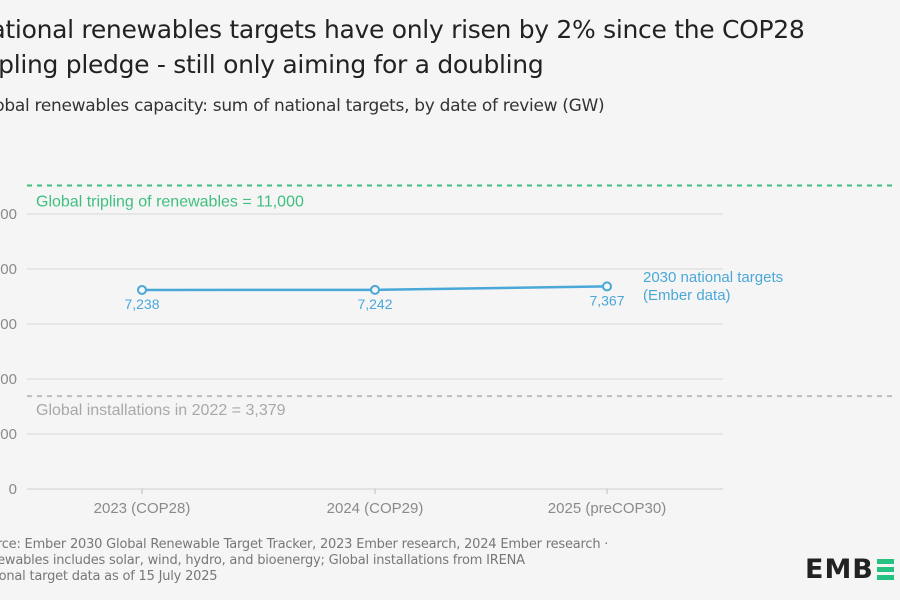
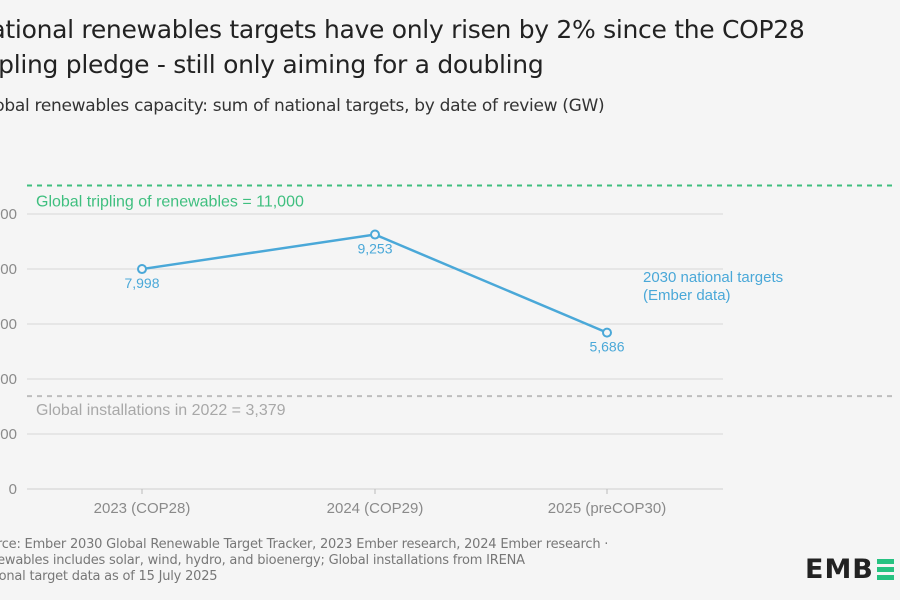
2023 (COP28): 7,238 -> 7,998
2024 (COP29): 7,242 -> 9,253
2025 (preCOP30): 7,367 -> 5,686
